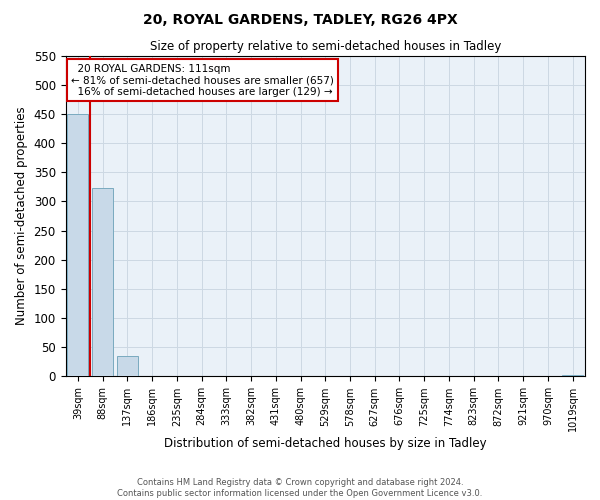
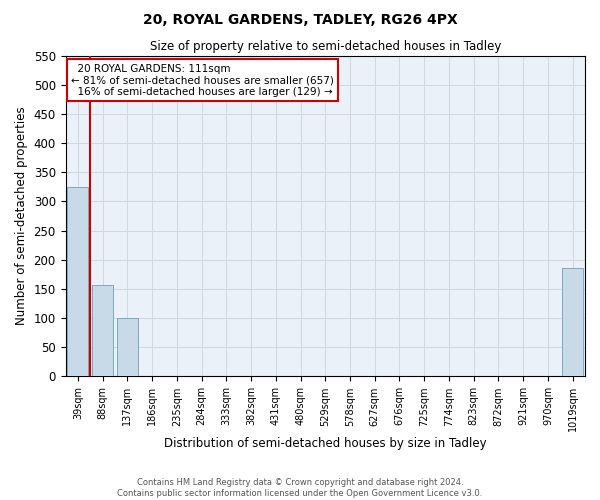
39sqm: 449 -> 324
88sqm: 323 -> 156
137sqm: 35 -> 100
1019sqm: 3 -> 186
